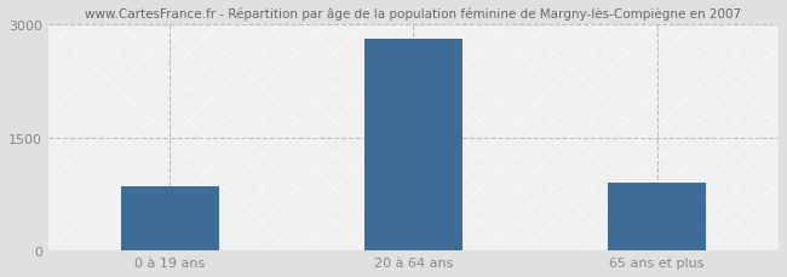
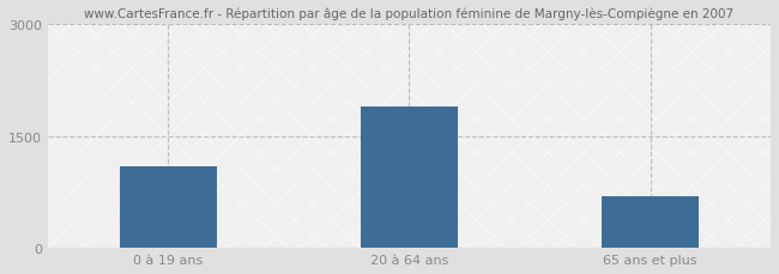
0 à 19 ans: 860 -> 1090
20 à 64 ans: 2800 -> 1900
65 ans et plus: 900 -> 700
